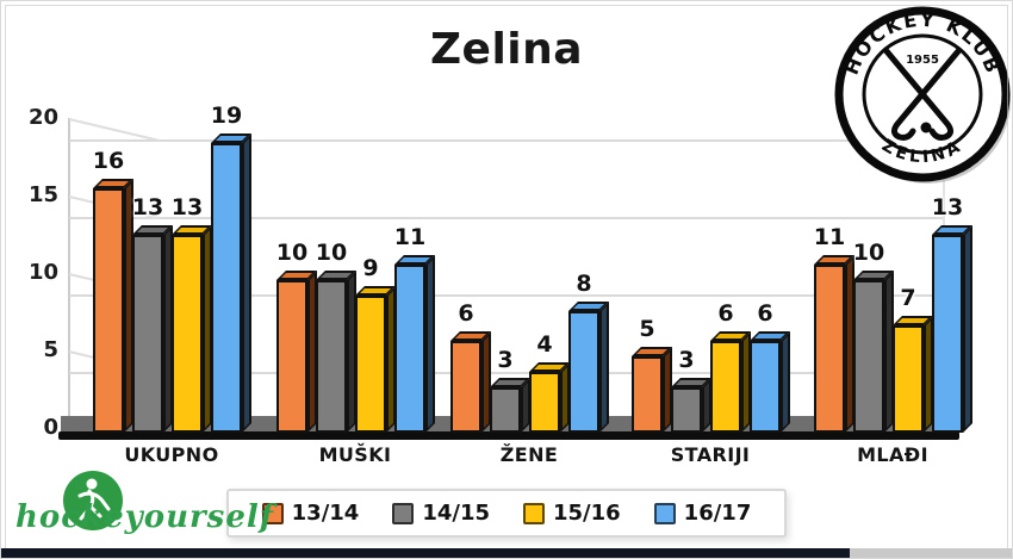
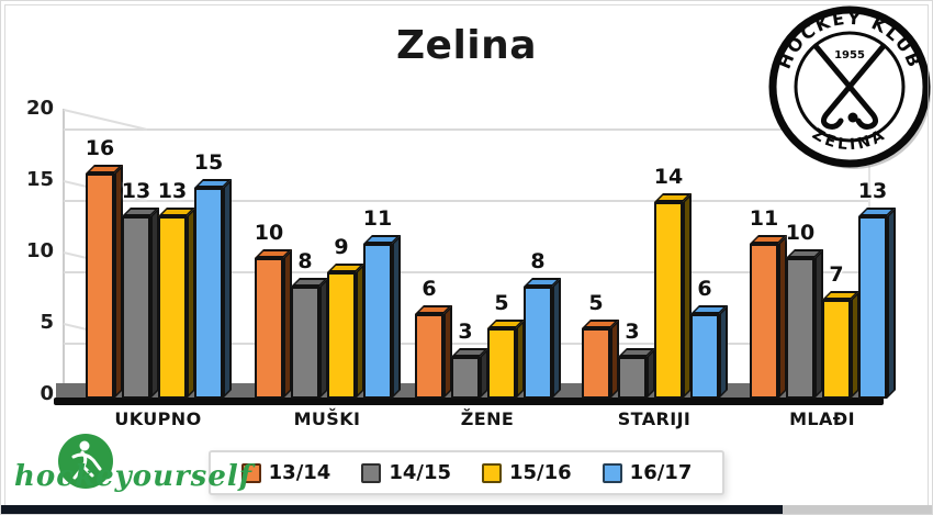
16/17/UKUPNO: 19 -> 15
14/15/MUŠKI: 10 -> 8
15/16/ŽENE: 4 -> 5
15/16/STARIJI: 6 -> 14
